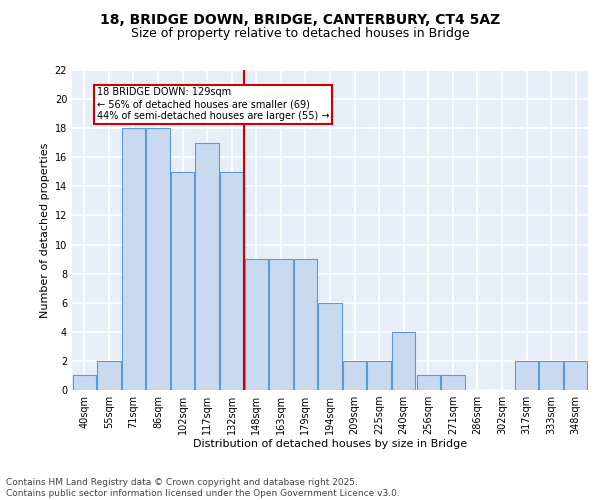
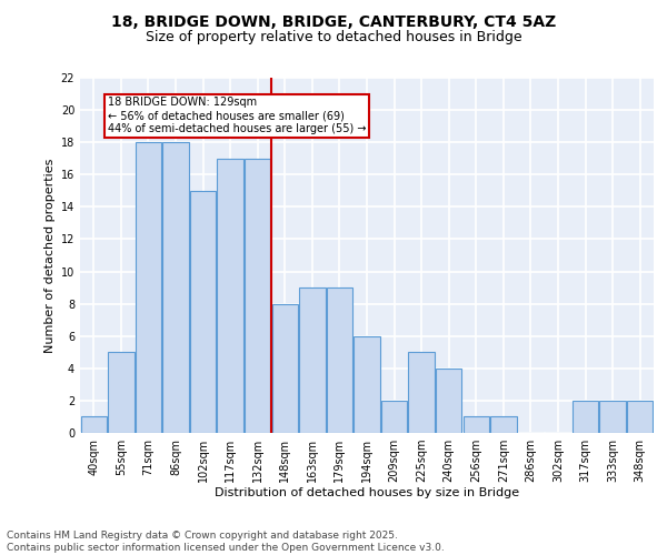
55sqm: 2 -> 5
132sqm: 15 -> 17
148sqm: 9 -> 8
225sqm: 2 -> 5
